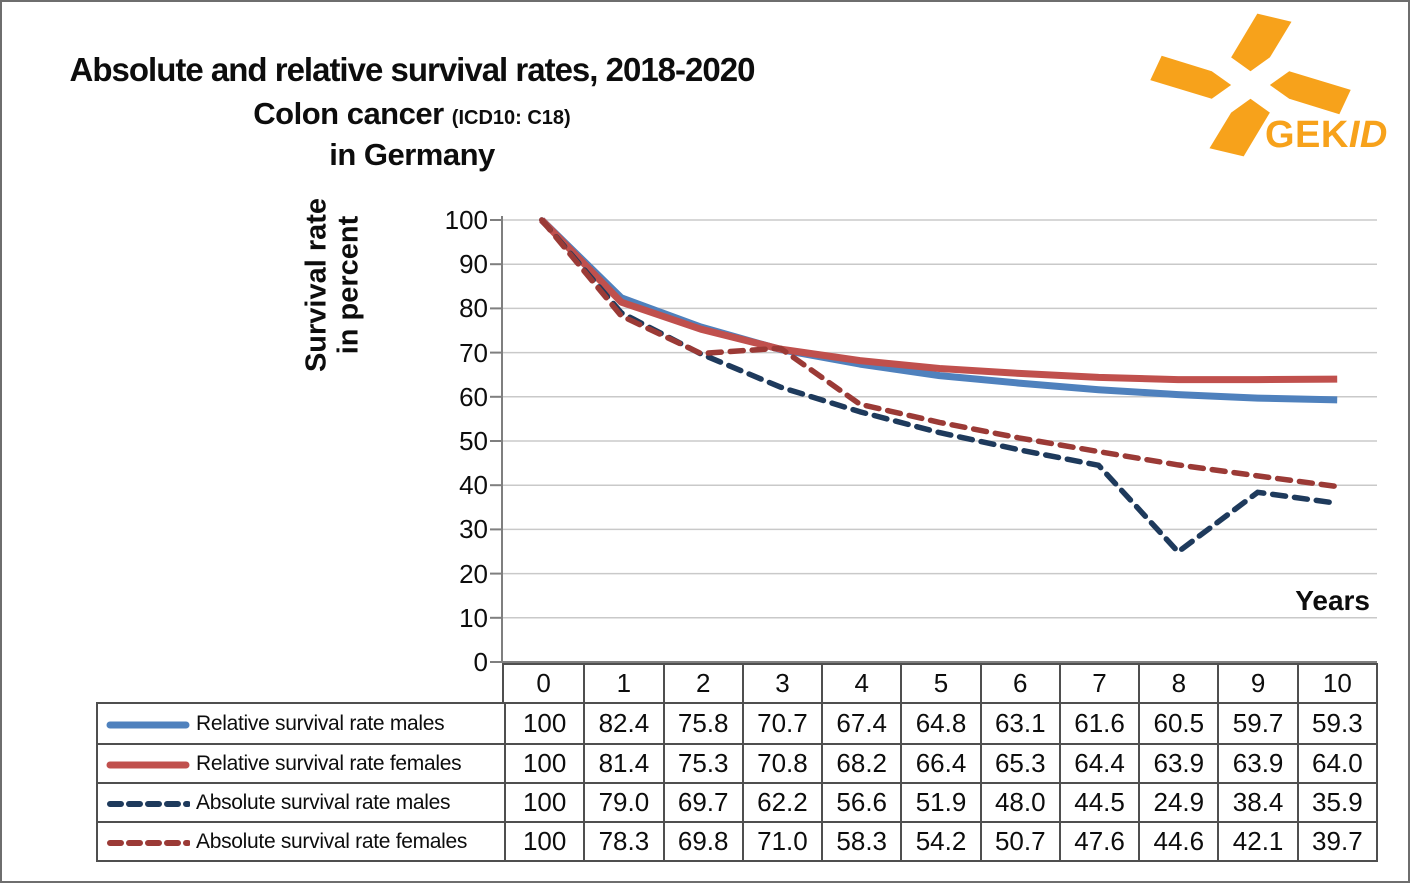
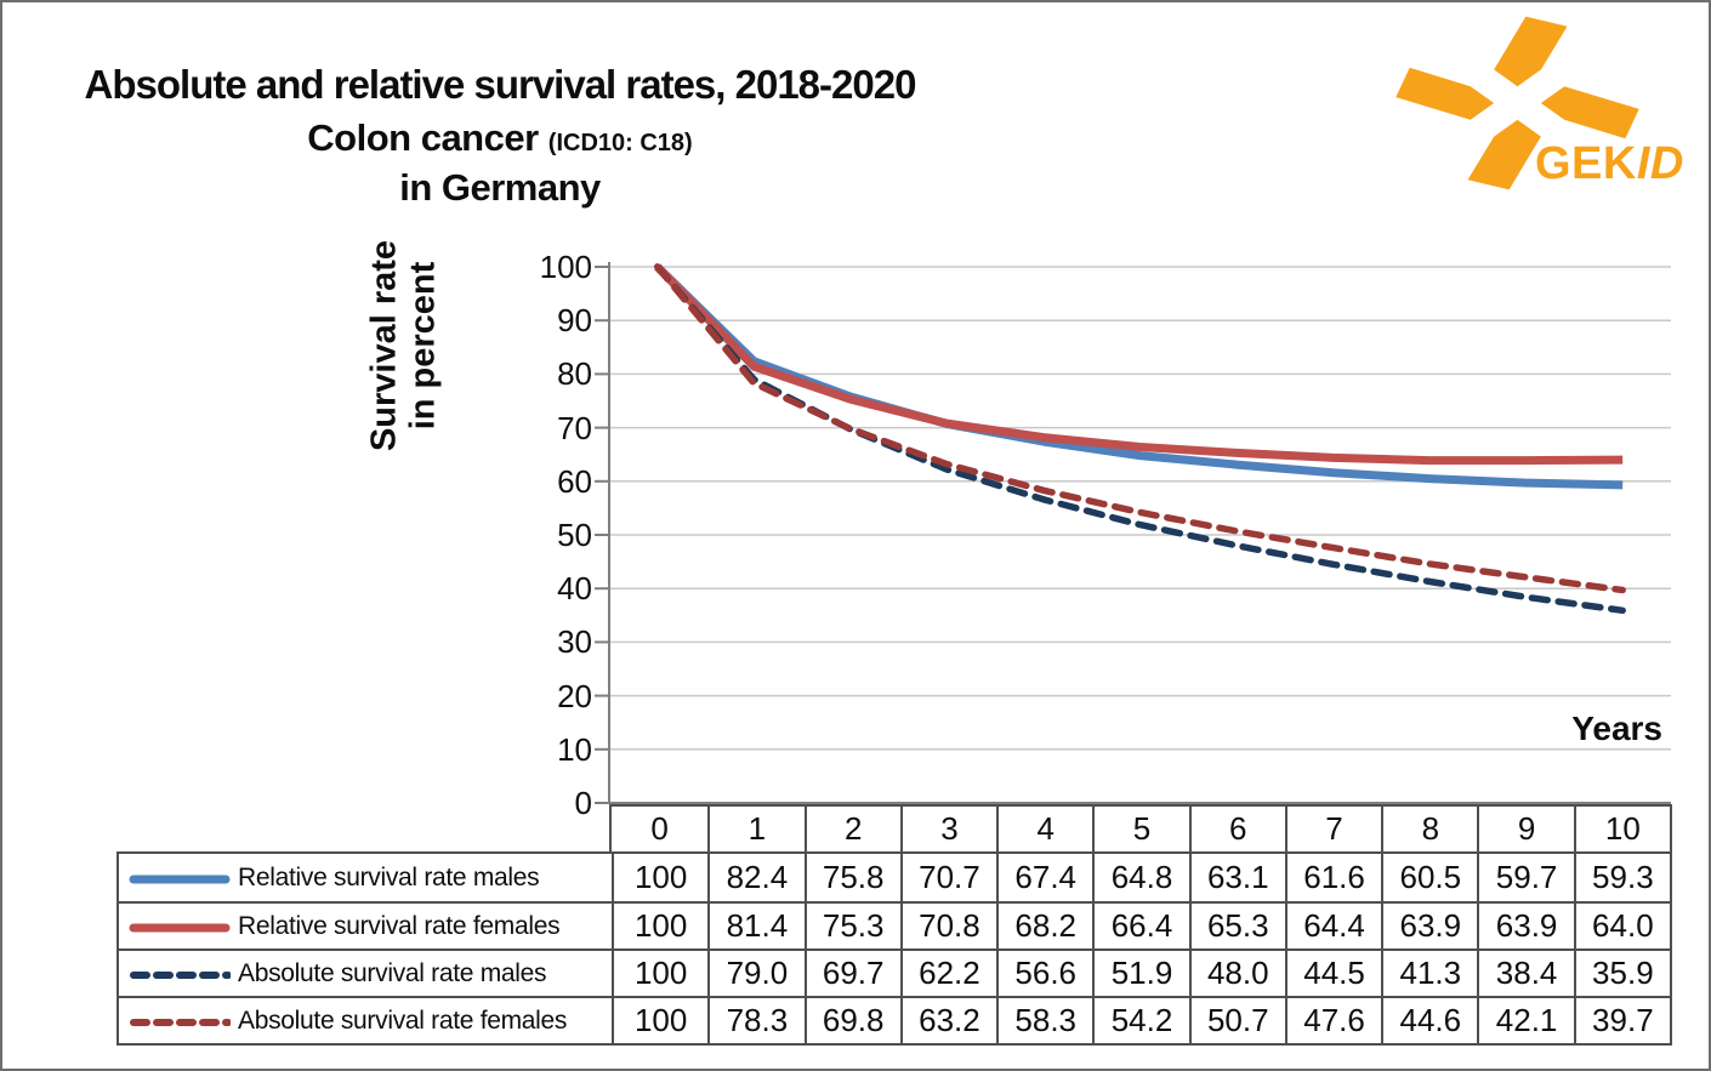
Absolute survival rate females/3: 71.0 -> 63.2
Absolute survival rate males/8: 24.9 -> 41.3
